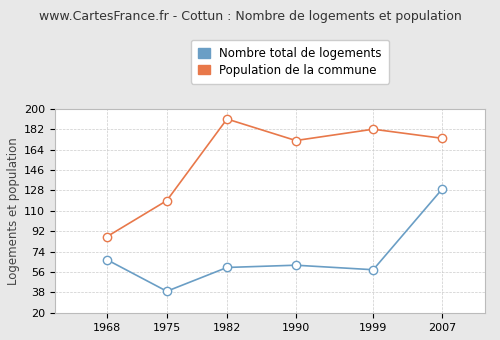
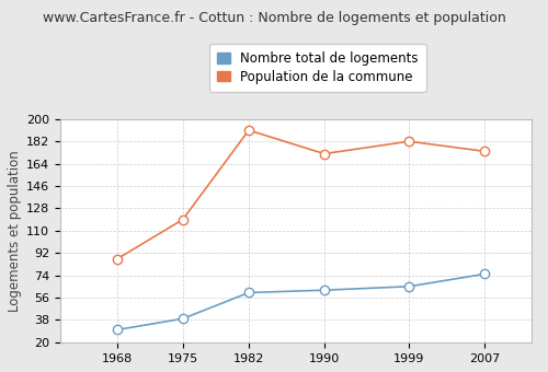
Nombre total de logements/1968: 67 -> 30
Nombre total de logements/1999: 58 -> 65
Nombre total de logements/2007: 129 -> 75
